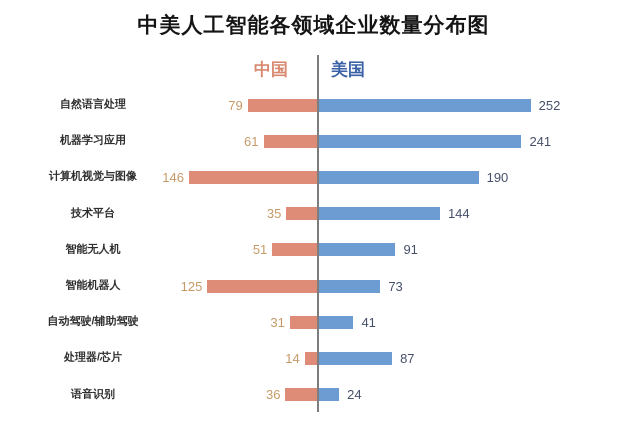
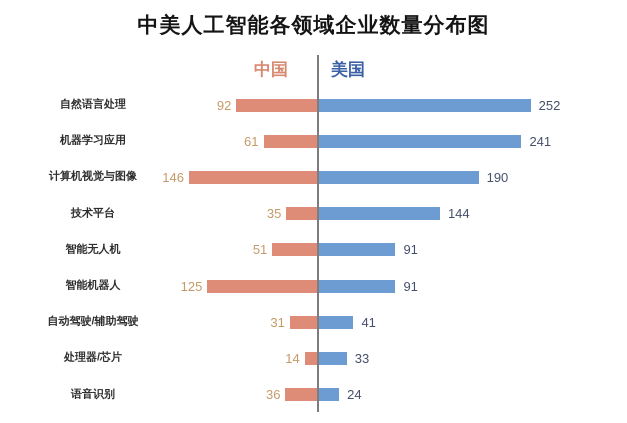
中国/自然语言处理: 79 -> 92
美国/智能机器人: 73 -> 91
美国/处理器/芯片: 87 -> 33
